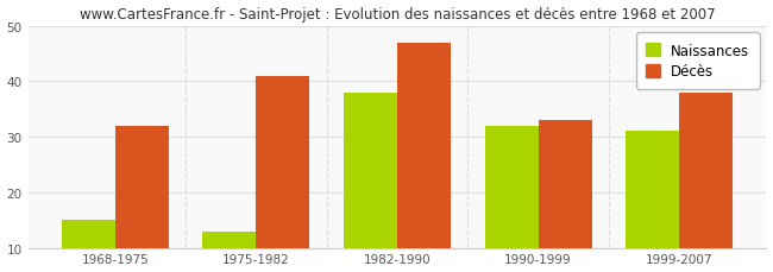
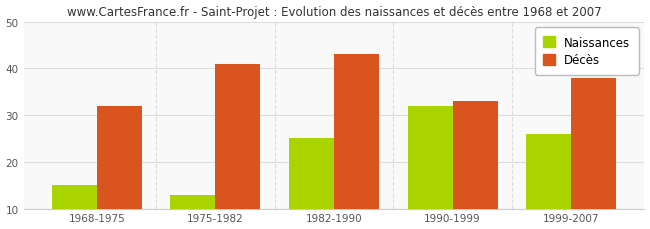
Naissances/1982-1990: 38 -> 25
Décès/1982-1990: 47 -> 43
Naissances/1999-2007: 31 -> 26
